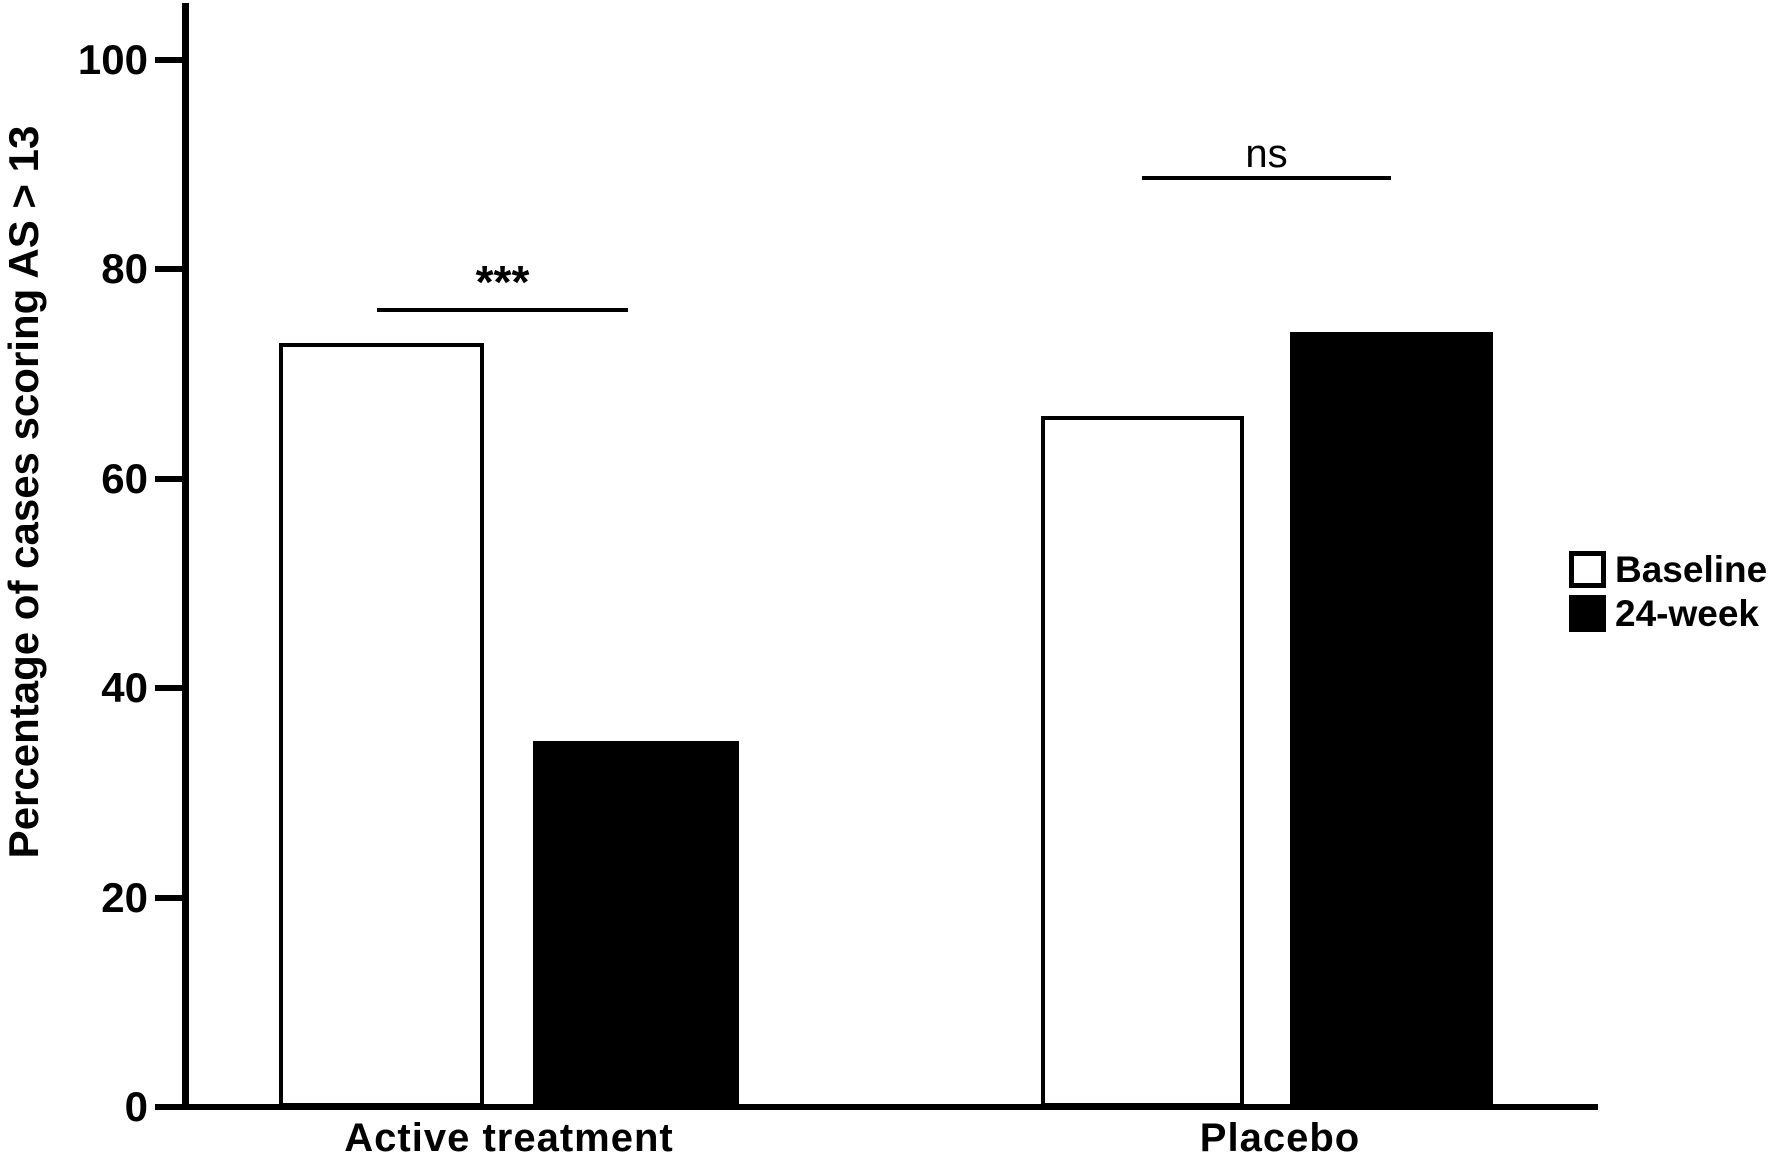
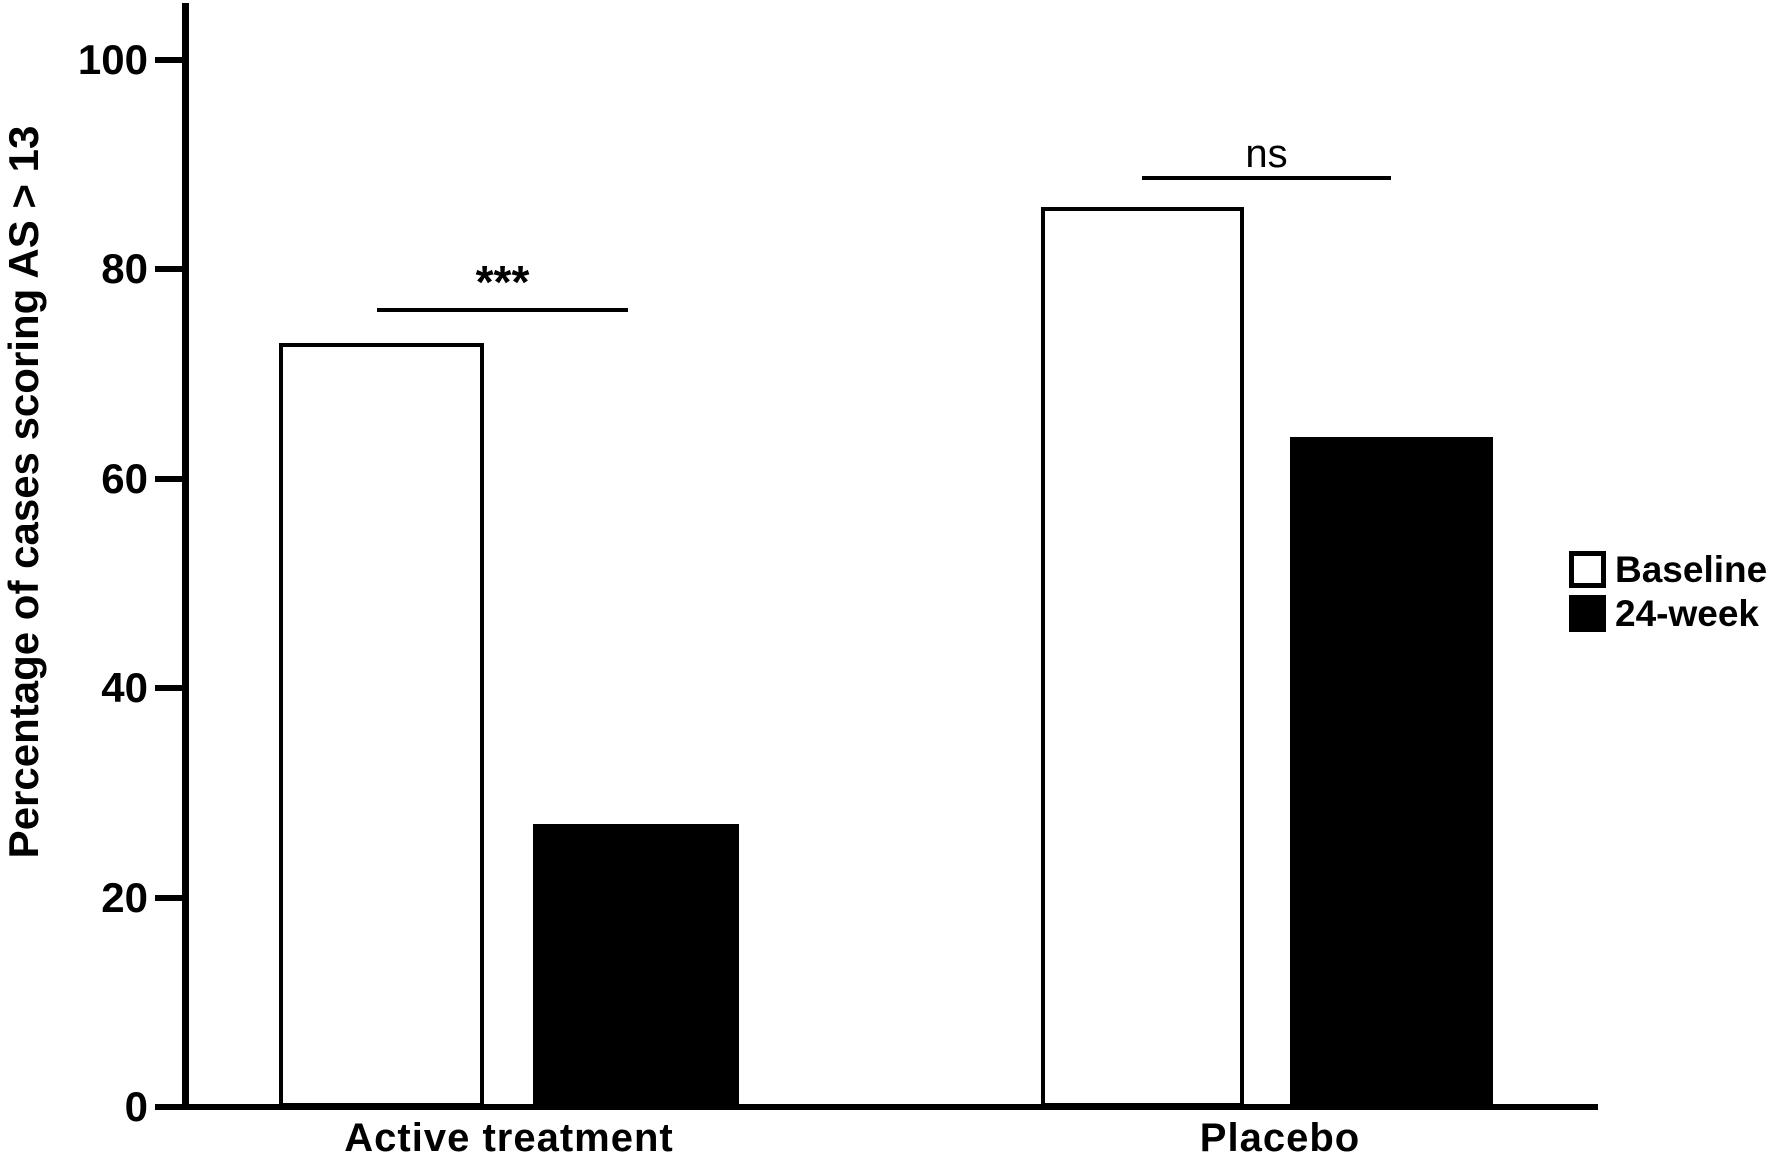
24-week/Active treatment: 35 -> 27
Baseline/Placebo: 66 -> 86
24-week/Placebo: 74 -> 64
